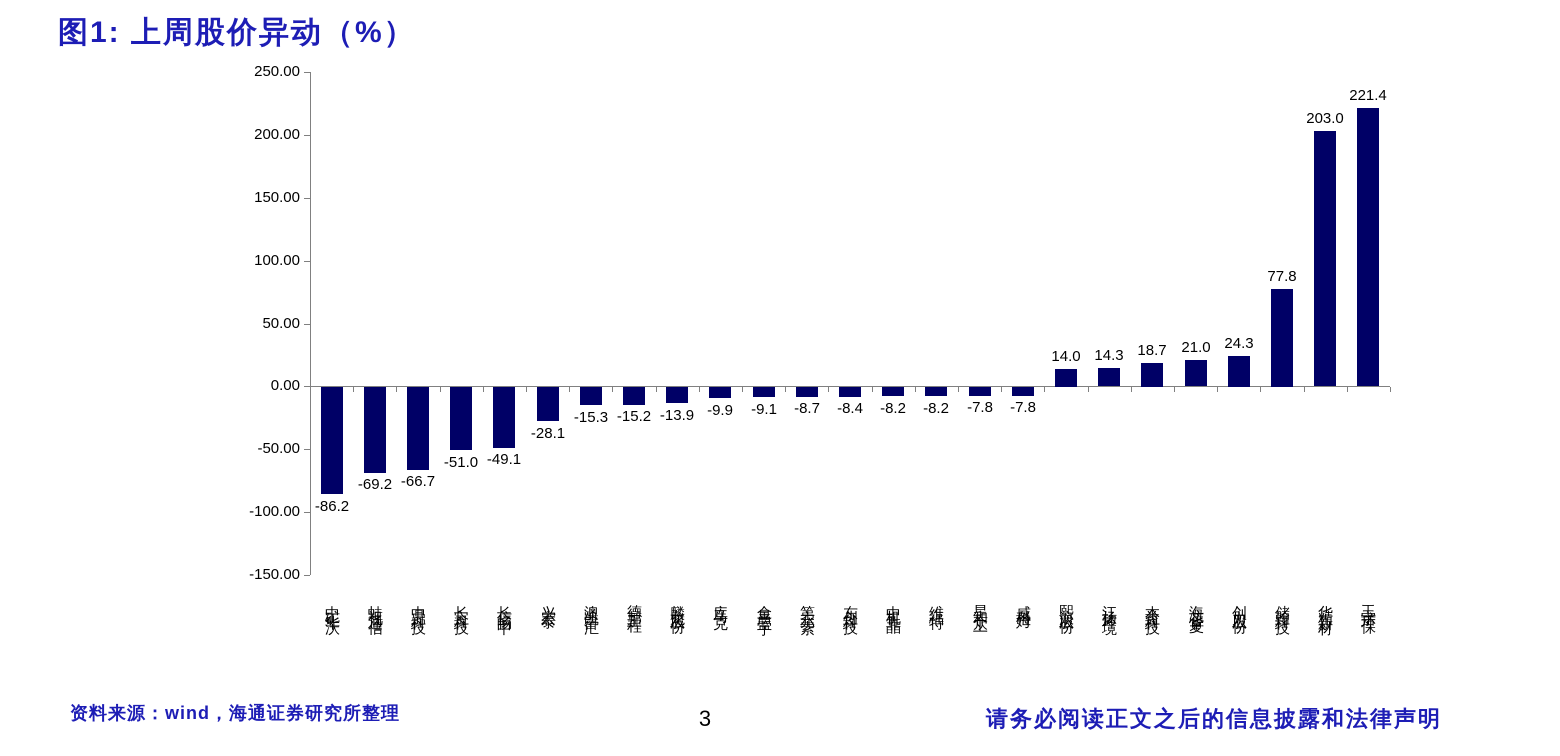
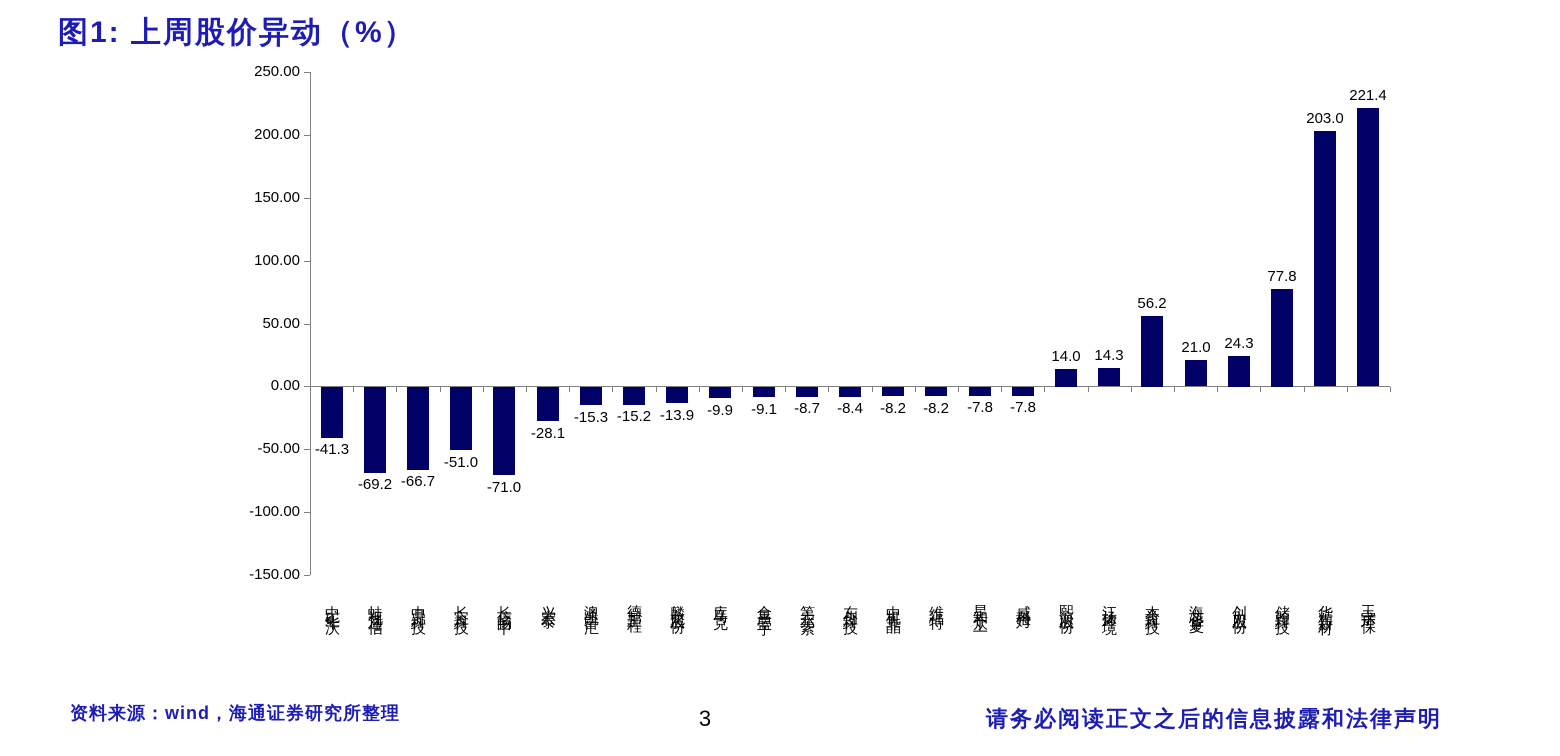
中矿华沃: -86.2 -> -41.3
长信畅中: -49.1 -> -71.0
本益科技: 18.7 -> 56.2
